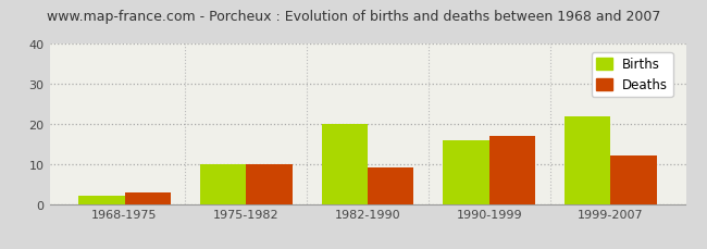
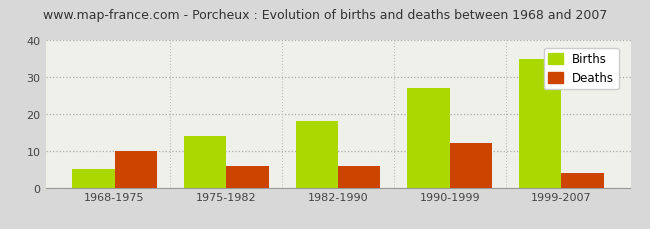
Births/1968-1975: 2 -> 5
Deaths/1968-1975: 3 -> 10
Births/1975-1982: 10 -> 14
Deaths/1975-1982: 10 -> 6
Births/1982-1990: 20 -> 18
Deaths/1982-1990: 9 -> 6
Births/1990-1999: 16 -> 27
Deaths/1990-1999: 17 -> 12
Births/1999-2007: 22 -> 35
Deaths/1999-2007: 12 -> 4
